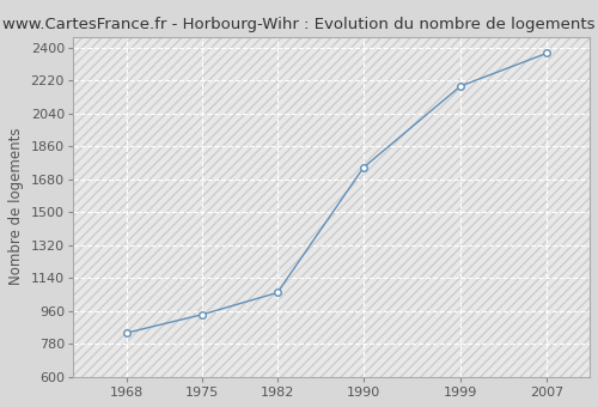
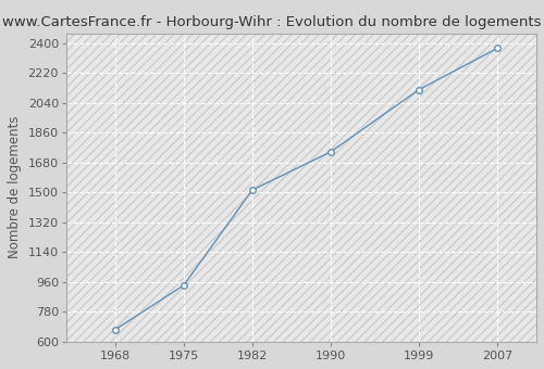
1968: 840 -> 670
1982: 1060 -> 1520
1999: 2190 -> 2120
